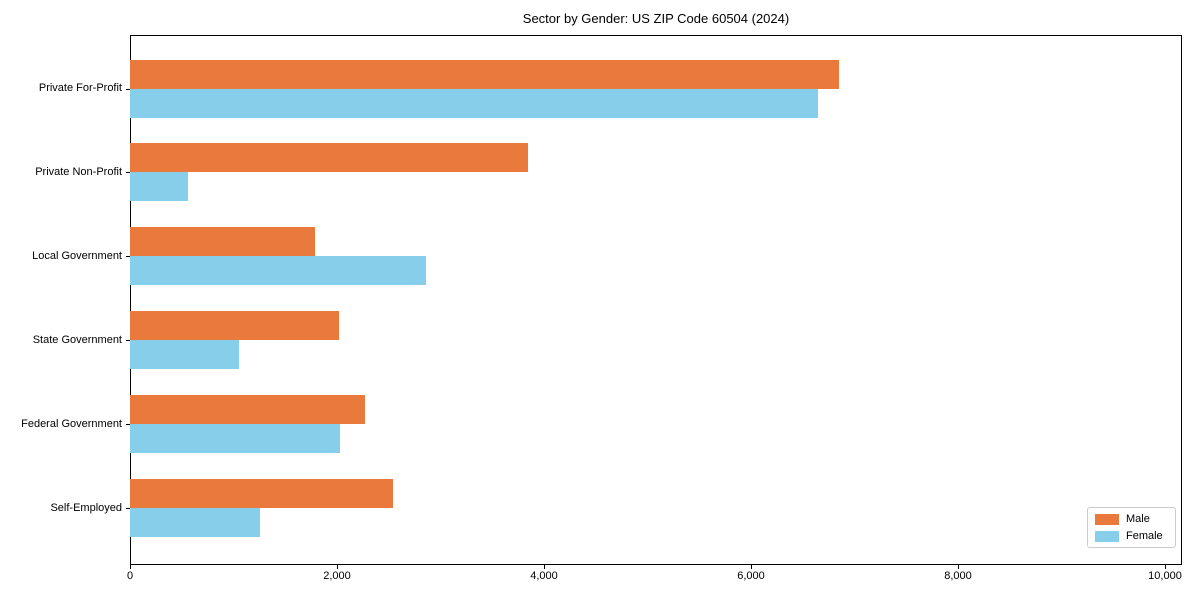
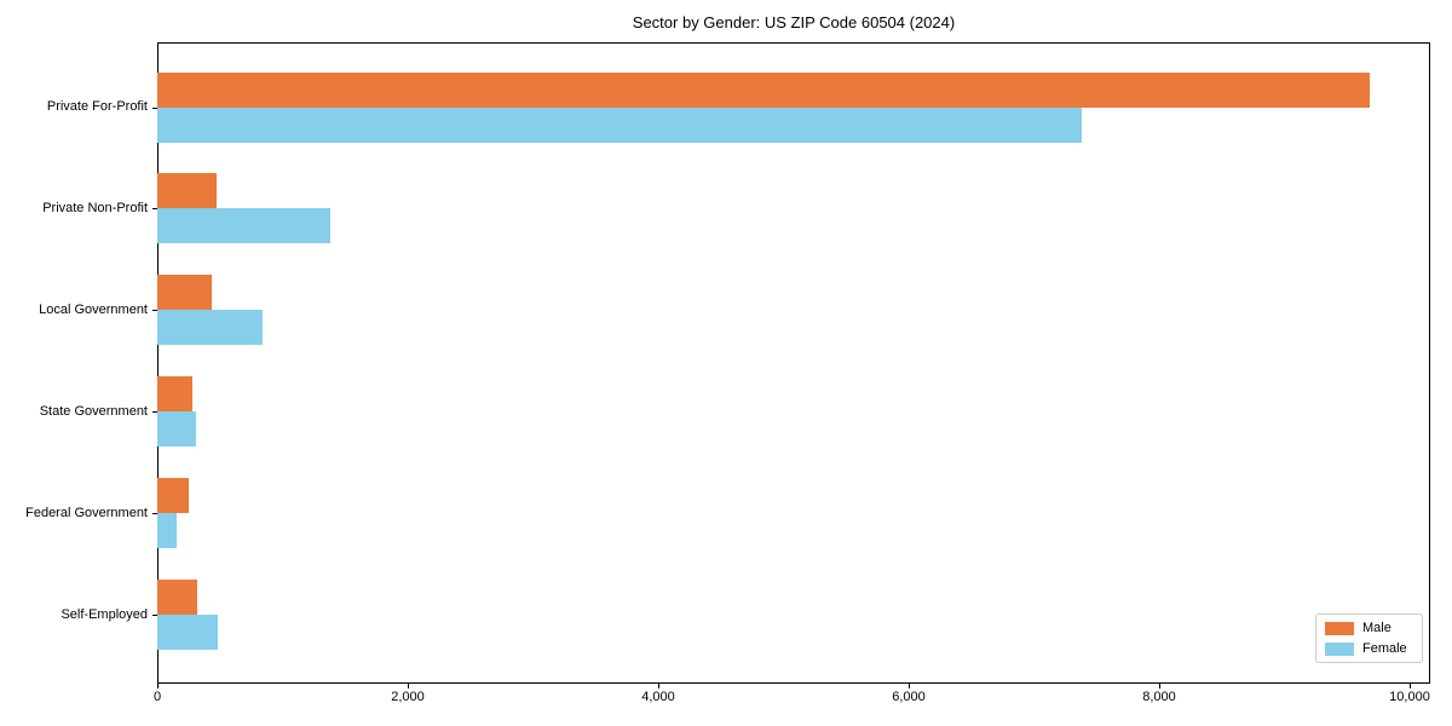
Male/Private For-Profit: 6850 -> 9680
Female/Private For-Profit: 6640 -> 7380
Male/Private Non-Profit: 3840 -> 470
Female/Private Non-Profit: 560 -> 1380
Male/Local Government: 1790 -> 440
Female/Local Government: 2860 -> 840
Male/State Government: 2020 -> 280
Female/State Government: 1050 -> 310
Male/Federal Government: 2270 -> 250
Female/Federal Government: 2030 -> 150
Male/Self-Employed: 2540 -> 320
Female/Self-Employed: 1260 -> 480
